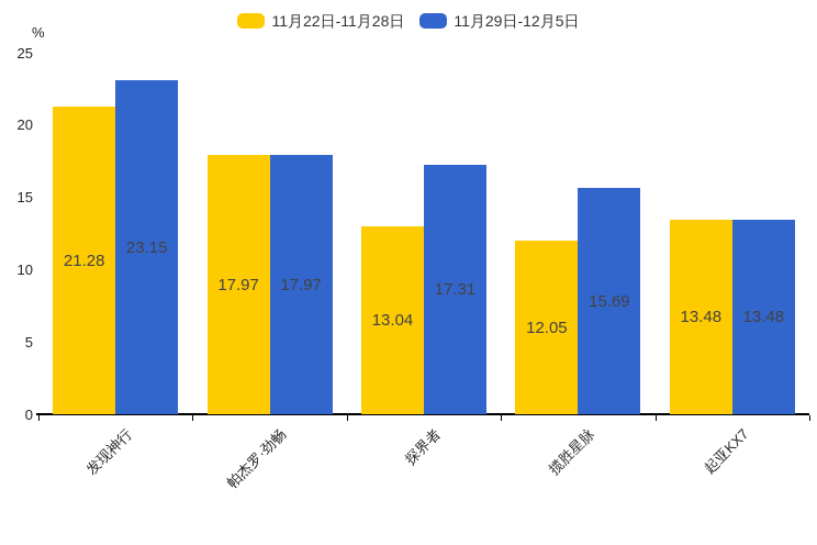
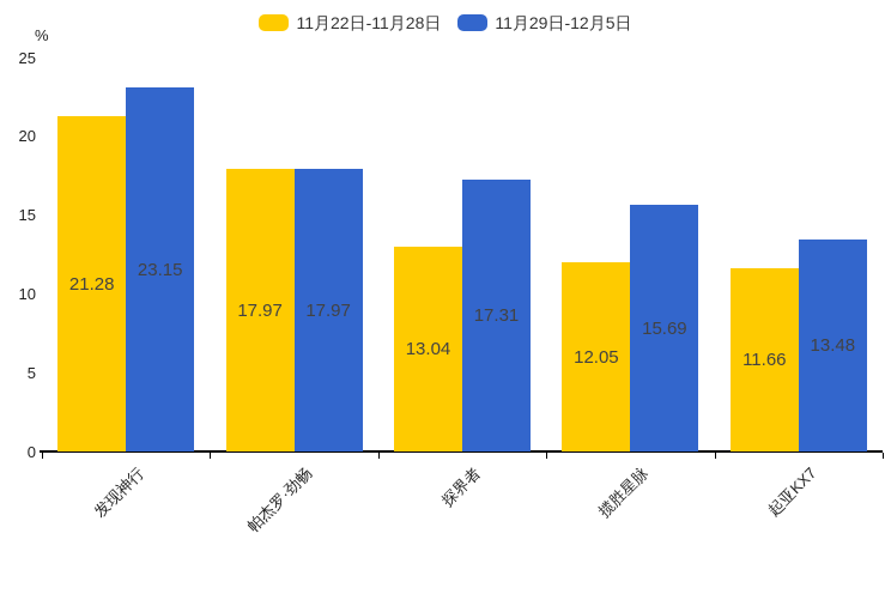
11月22日-11月28日/起亚KX7: 13.48 -> 11.66
